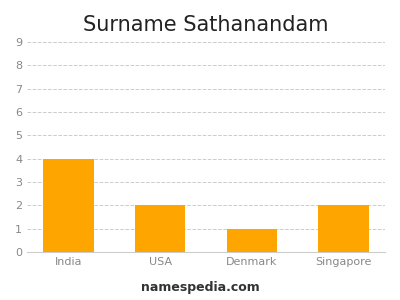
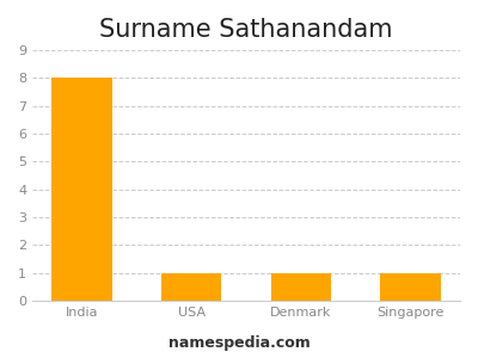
India: 4 -> 8
USA: 2 -> 1
Singapore: 2 -> 1
